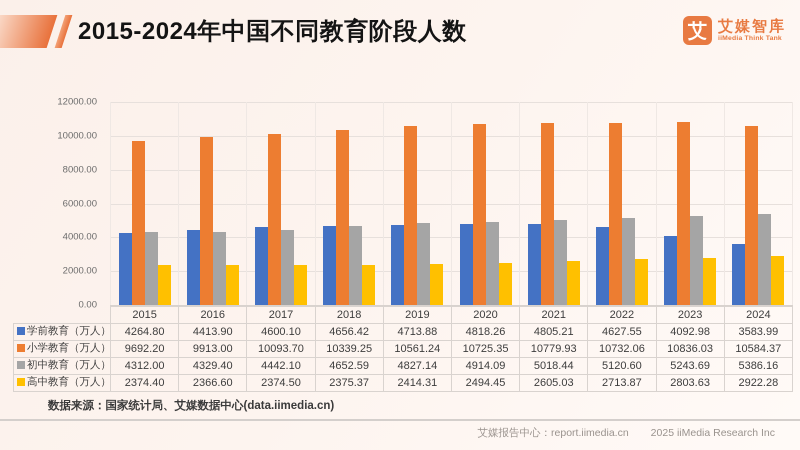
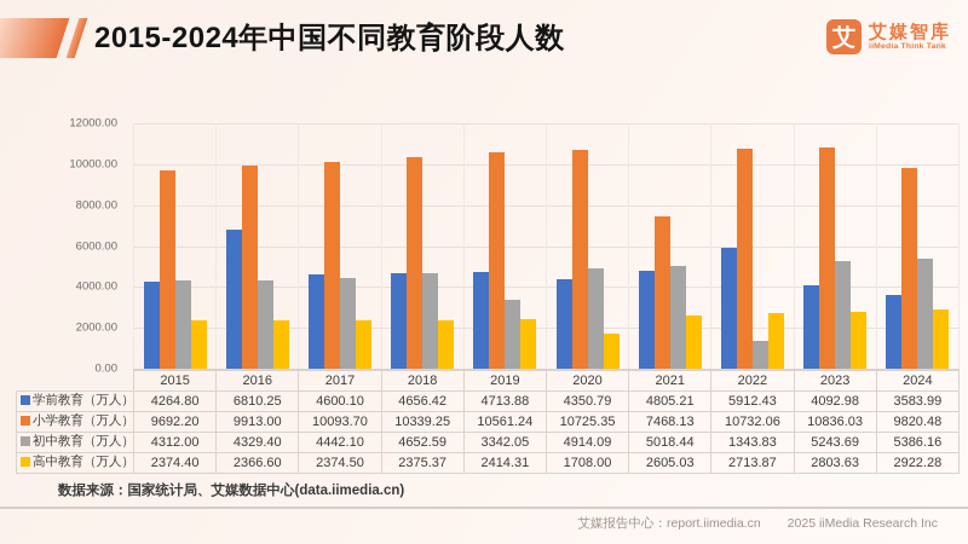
学前教育（万人）/2016: 4413.90 -> 6810.25
初中教育（万人）/2019: 4827.14 -> 3342.05
学前教育（万人）/2020: 4818.26 -> 4350.79
高中教育（万人）/2020: 2494.45 -> 1708.00
小学教育（万人）/2021: 10779.93 -> 7468.13
学前教育（万人）/2022: 4627.55 -> 5912.43
初中教育（万人）/2022: 5120.60 -> 1343.83
小学教育（万人）/2024: 10584.37 -> 9820.48
